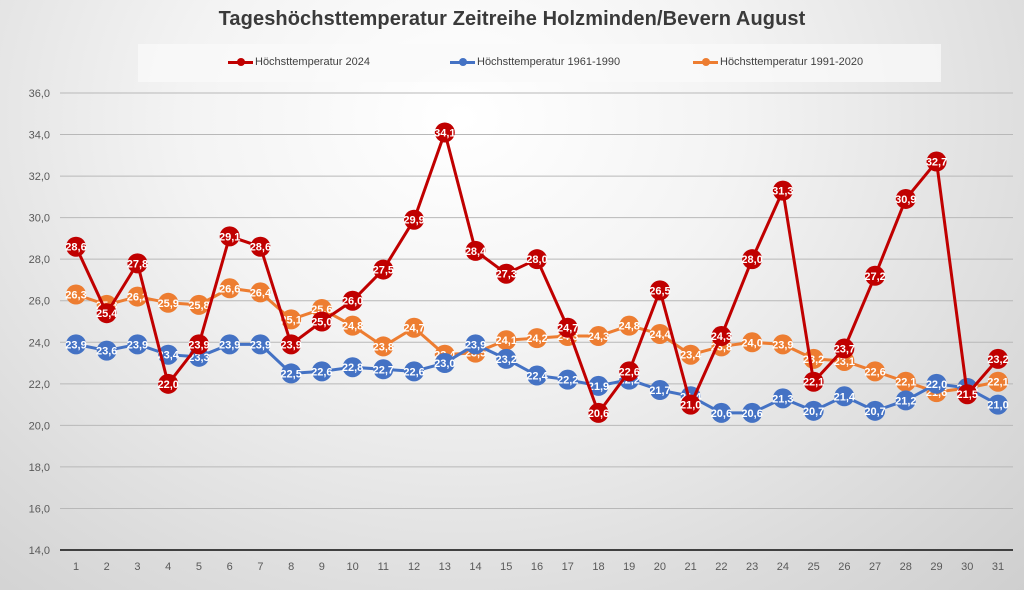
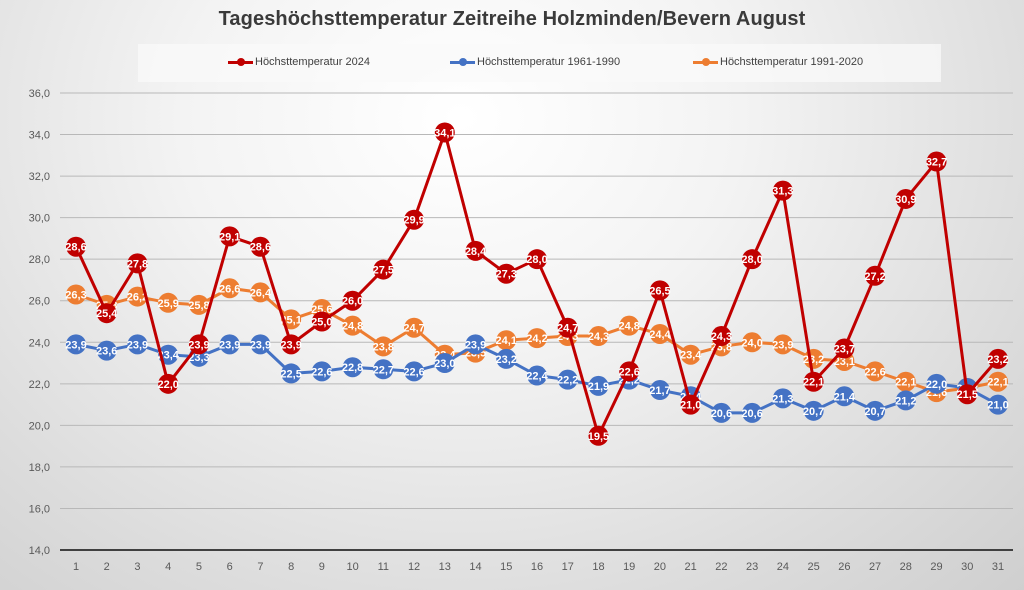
Höchsttemperatur 2024/18: 20,6 -> 19,5
